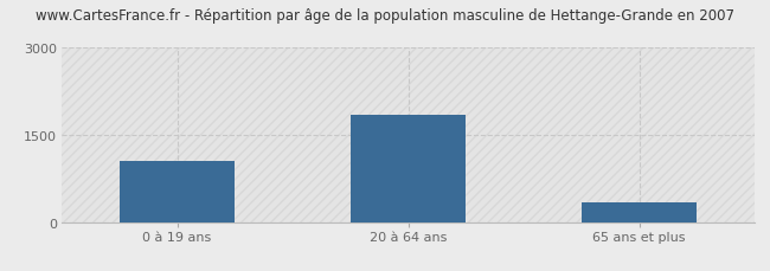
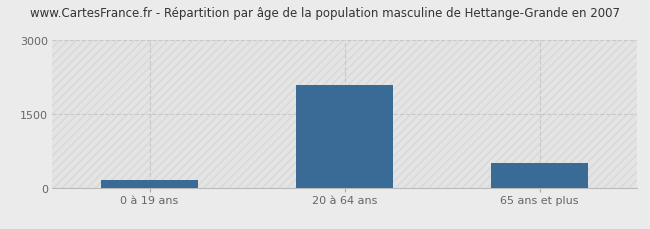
0 à 19 ans: 1050 -> 150
20 à 64 ans: 1850 -> 2100
65 ans et plus: 340 -> 500
